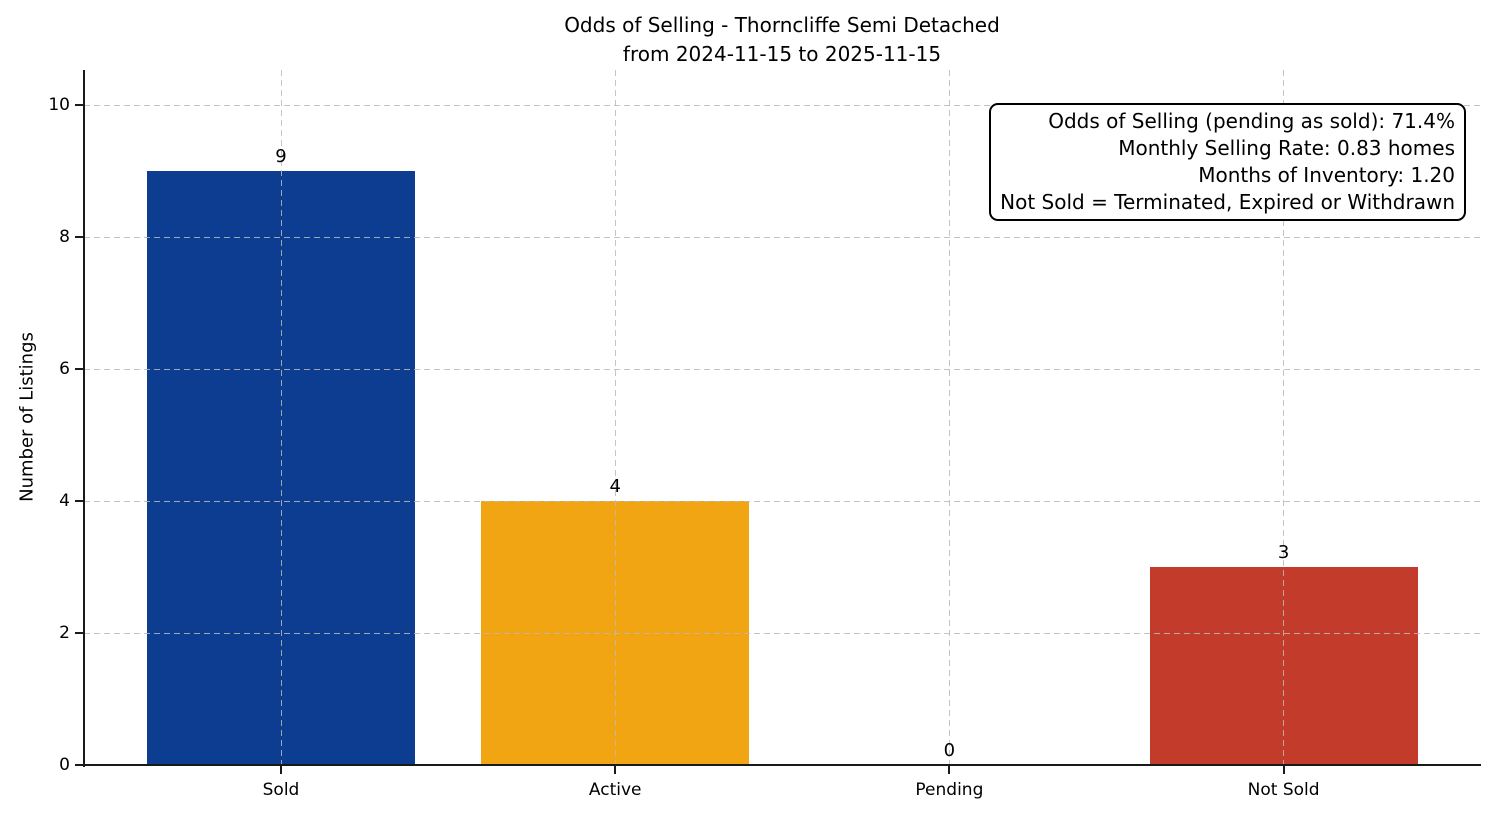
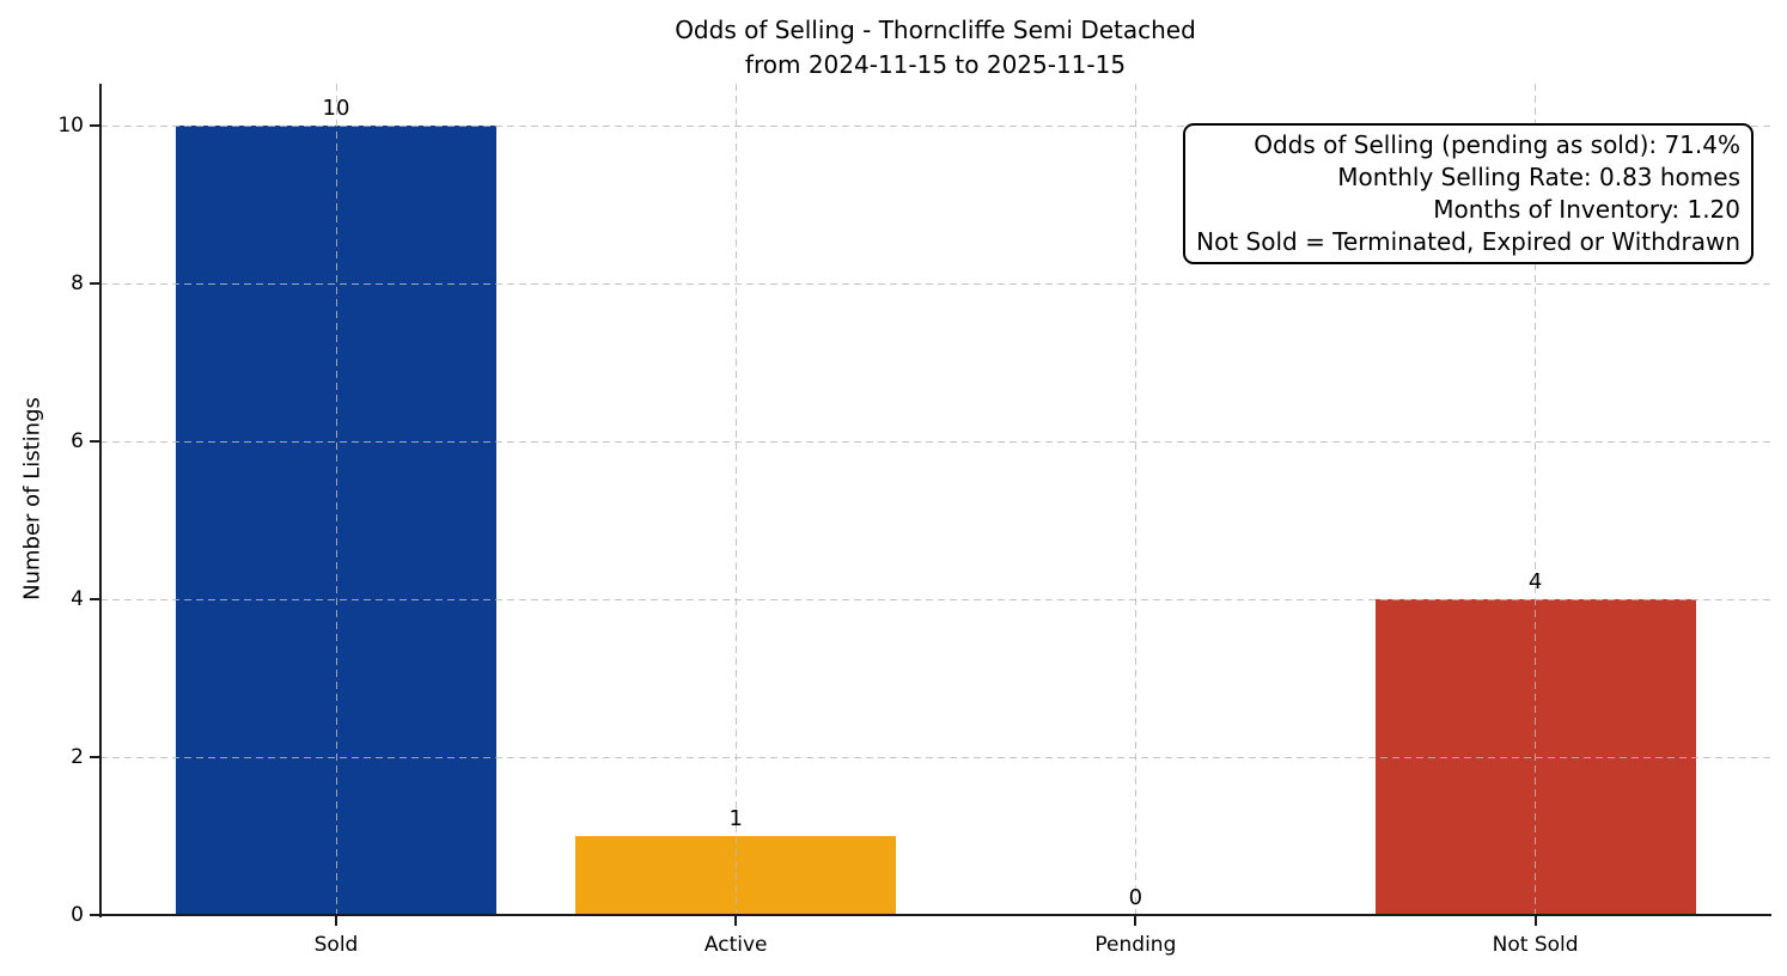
Sold: 9 -> 10
Active: 4 -> 1
Not Sold: 3 -> 4
